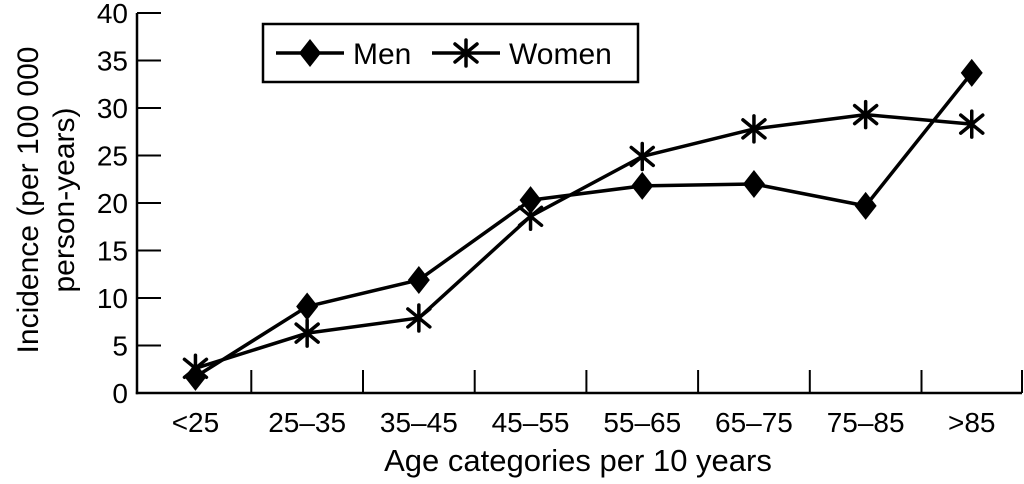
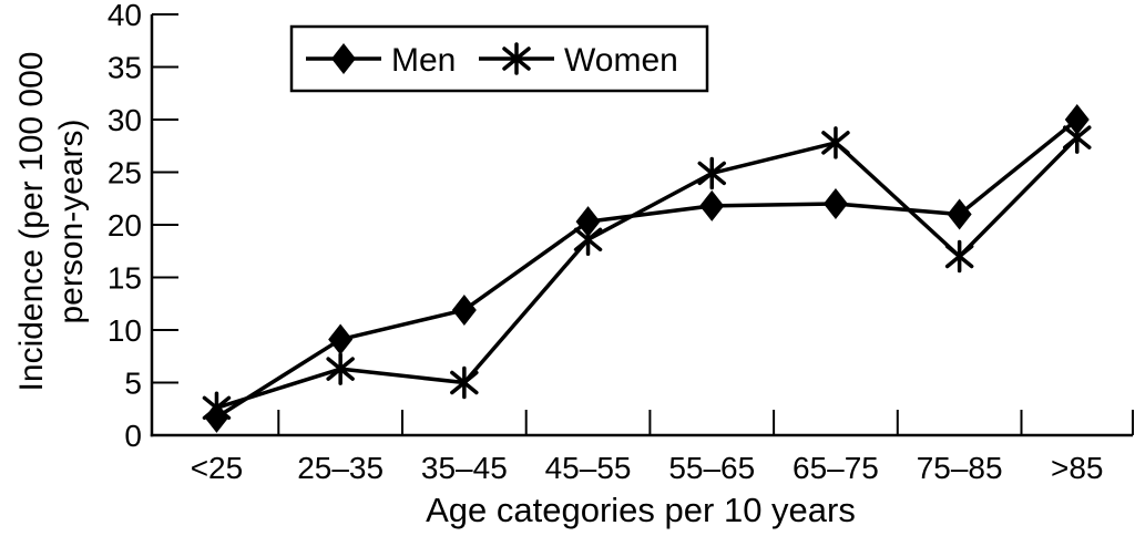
Women/35–45: 8 -> 5
Men/75–85: 20 -> 21
Women/75–85: 29 -> 17
Men/>85: 34 -> 30
